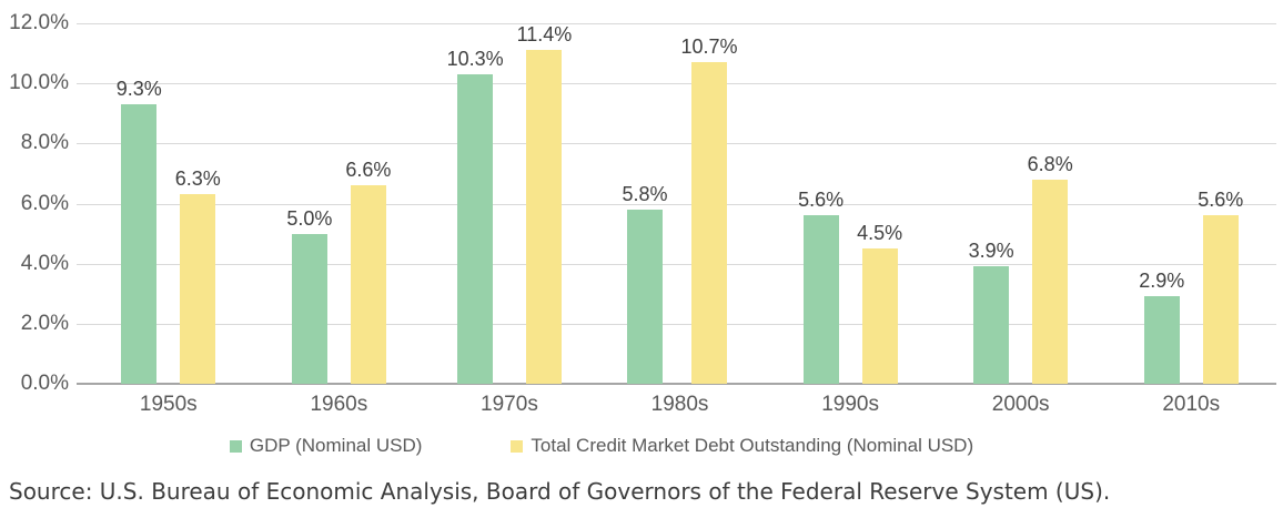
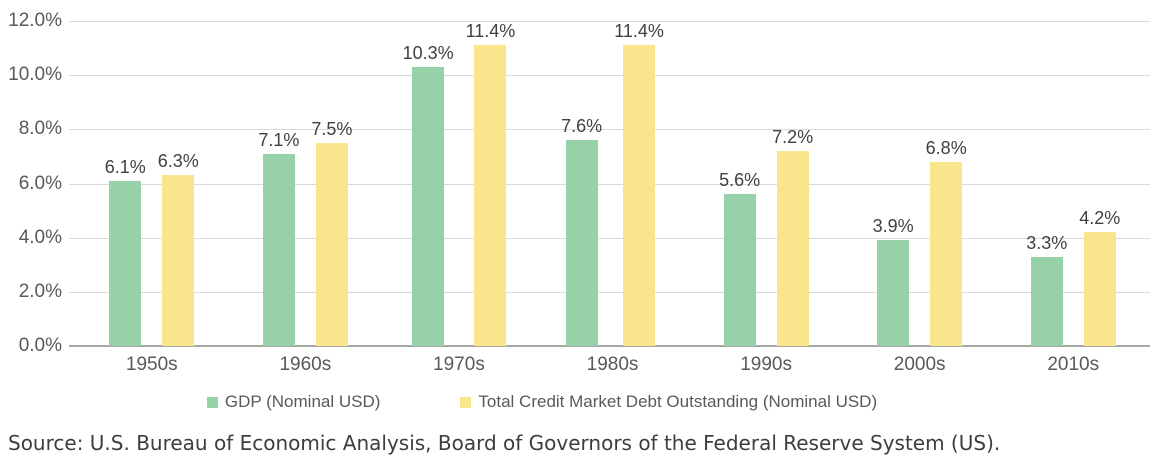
GDP (Nominal USD)/1950s: 9.3% -> 6.1%
GDP (Nominal USD)/1960s: 5.0% -> 7.1%
Total Credit Market Debt Outstanding (Nominal USD)/1960s: 6.6% -> 7.5%
GDP (Nominal USD)/1980s: 5.8% -> 7.6%
Total Credit Market Debt Outstanding (Nominal USD)/1980s: 10.7% -> 11.4%
Total Credit Market Debt Outstanding (Nominal USD)/1990s: 4.5% -> 7.2%
GDP (Nominal USD)/2010s: 2.9% -> 3.3%
Total Credit Market Debt Outstanding (Nominal USD)/2010s: 5.6% -> 4.2%
